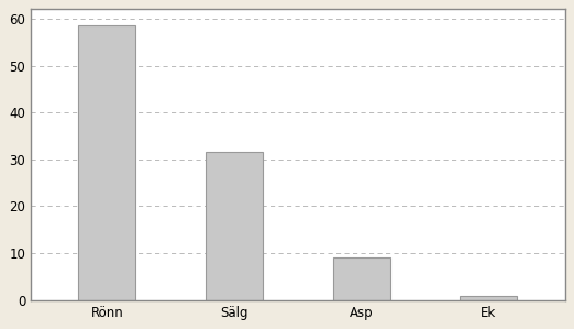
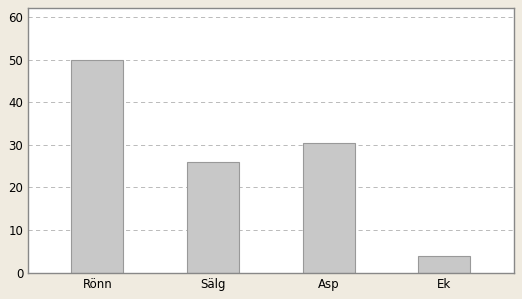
Rönn: 58.5 -> 50.0
Sälg: 31.5 -> 26.0
Asp: 9.0 -> 30.5
Ek: 0.9 -> 4.0
